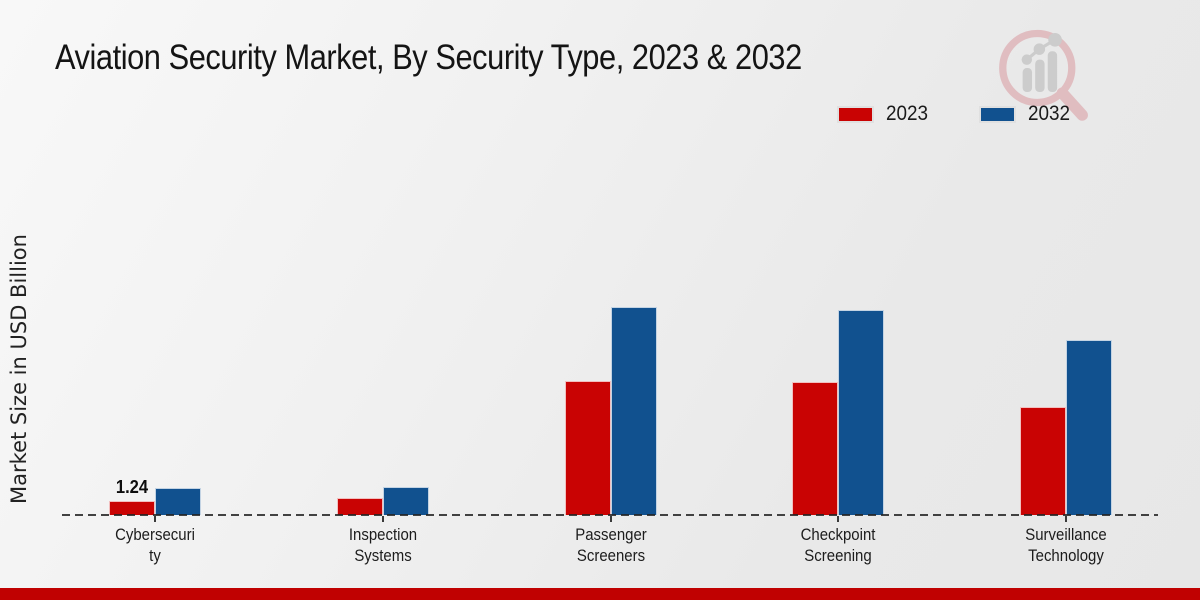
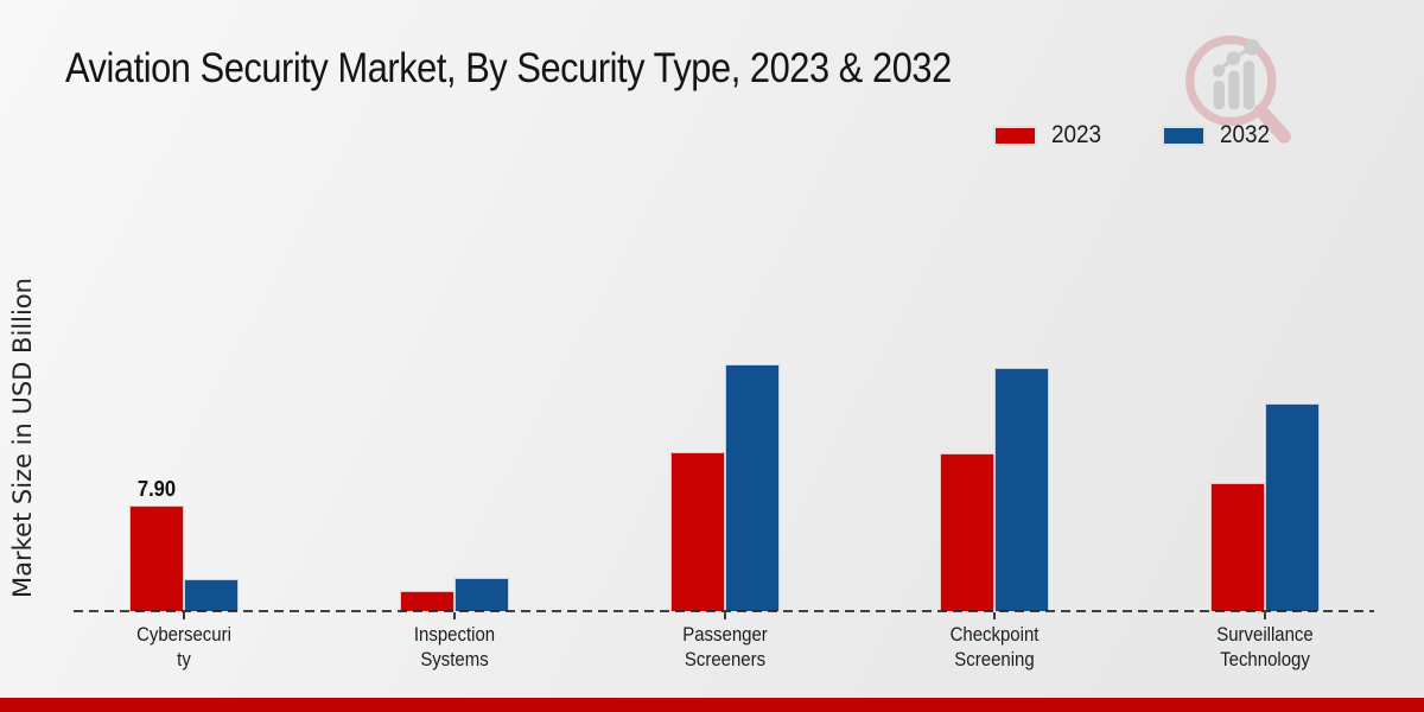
2023/Cybersecurity: 1.24 -> 7.90
